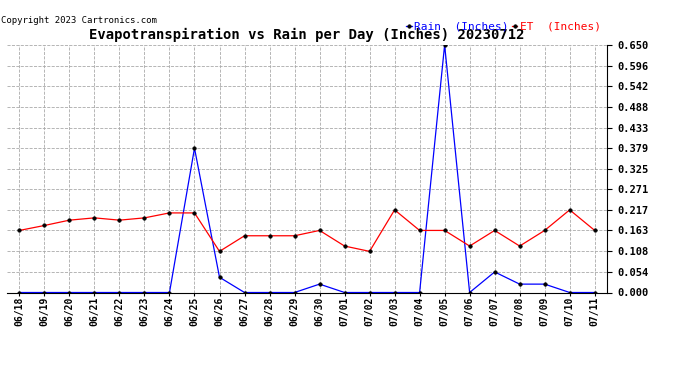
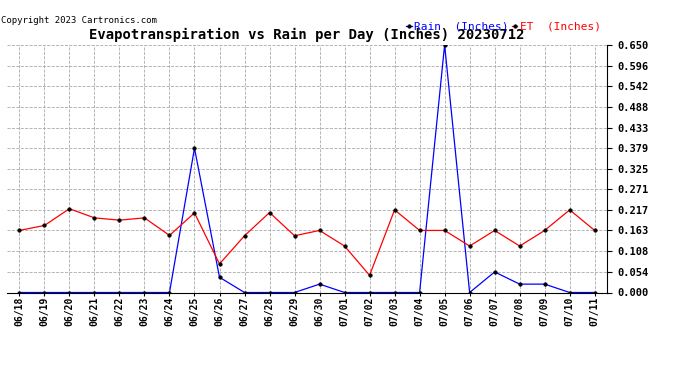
ET (Inches)/06/20: 0.190 -> 0.220
ET (Inches)/06/24: 0.209 -> 0.150
ET (Inches)/06/26: 0.108 -> 0.075
ET (Inches)/06/28: 0.149 -> 0.210
ET (Inches)/07/02: 0.108 -> 0.045
